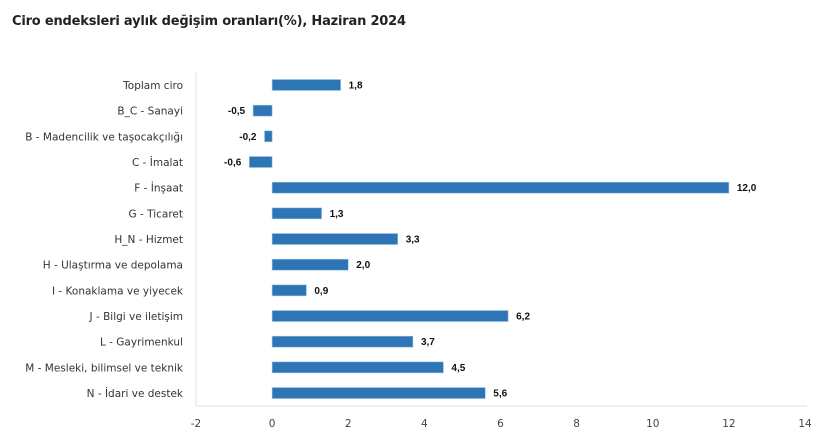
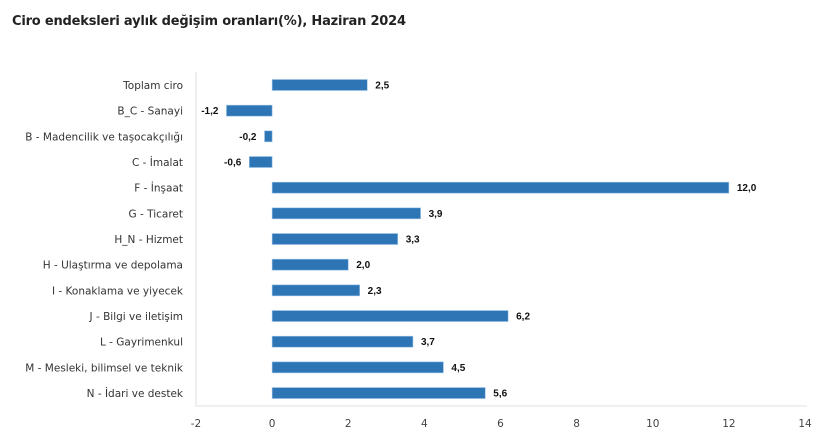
Toplam ciro: 1,8 -> 2,5
B_C - Sanayi: -0,5 -> -1,2
G - Ticaret: 1,3 -> 3,9
I - Konaklama ve yiyecek: 0,9 -> 2,3
